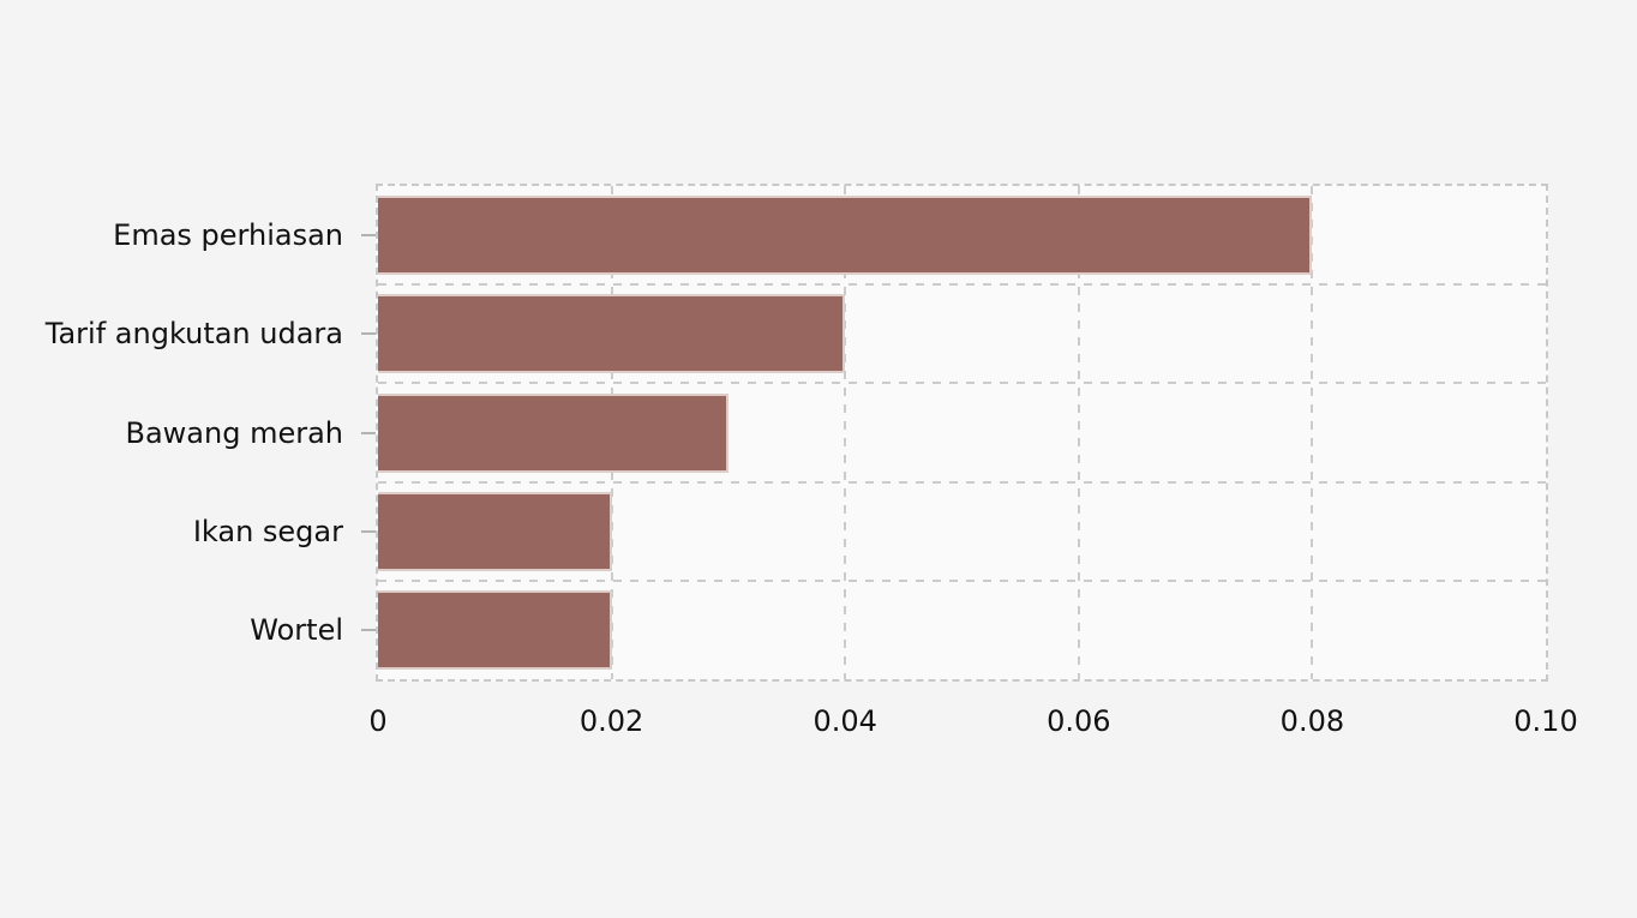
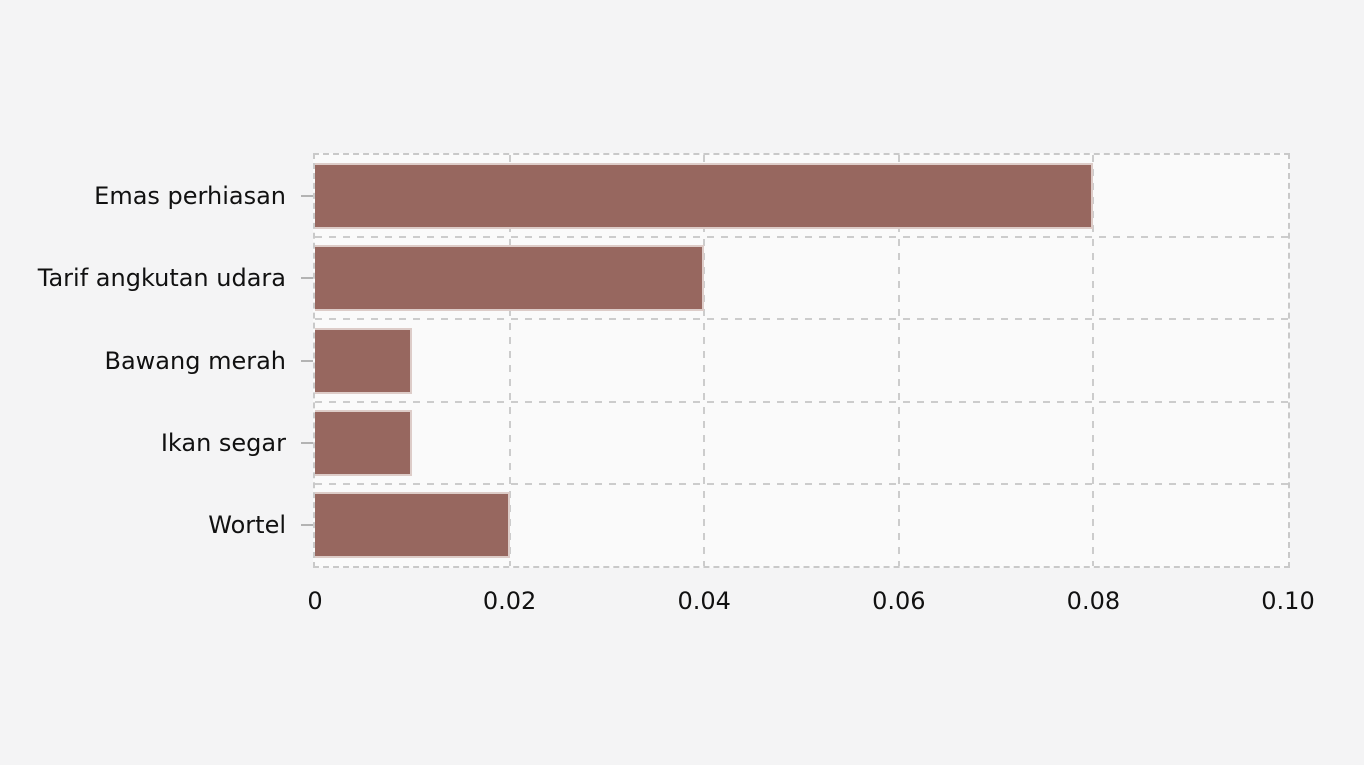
Bawang merah: 0.03 -> 0.01
Ikan segar: 0.02 -> 0.01
